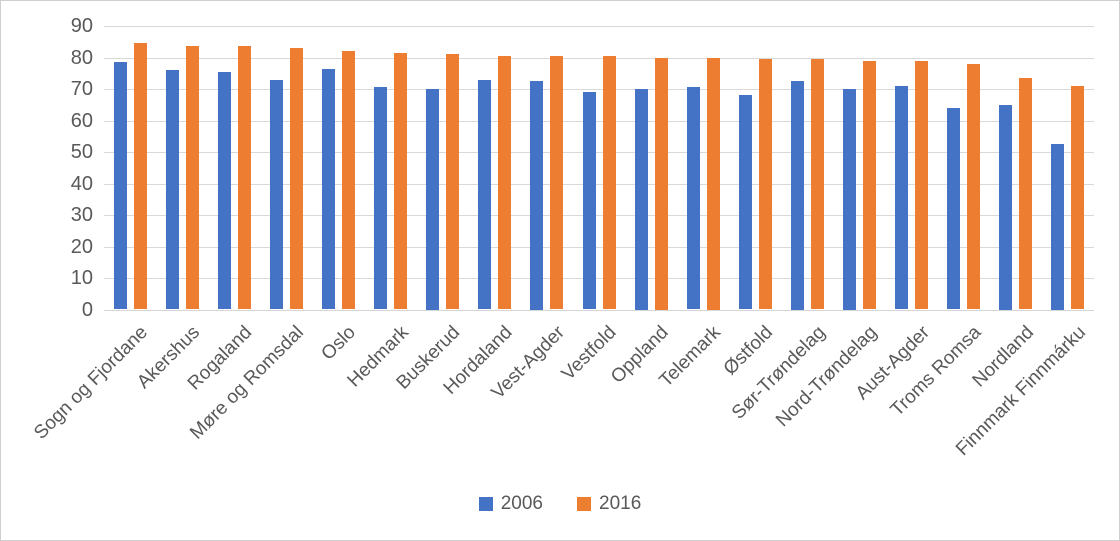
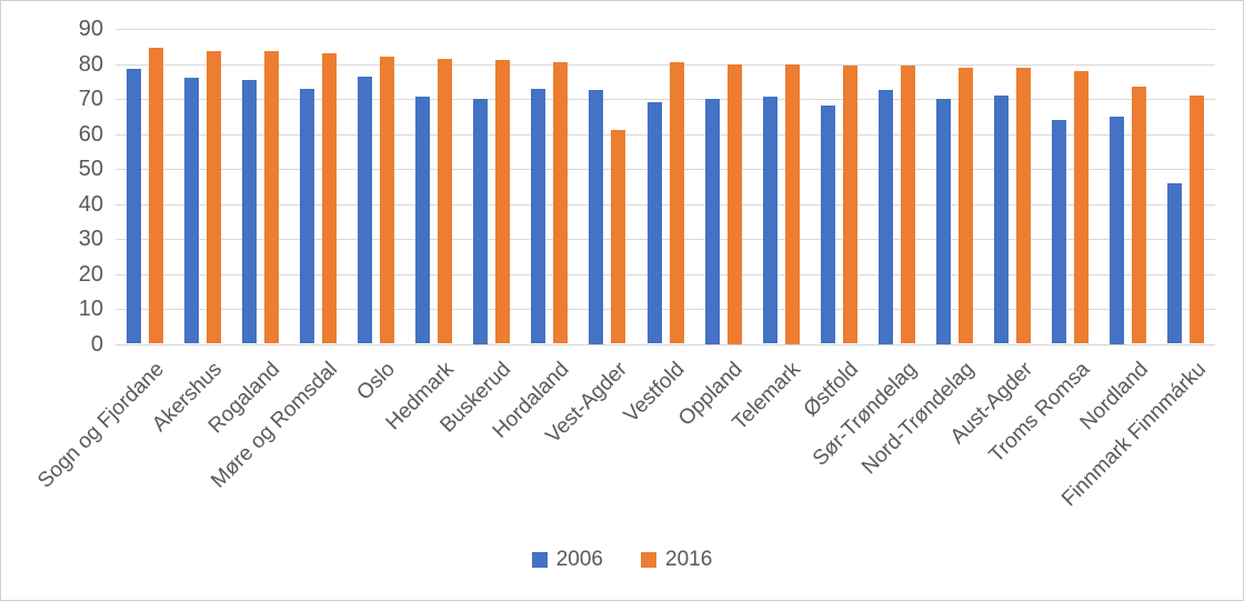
2016/Vest-Agder: 80 -> 61
2006/Finnmark Finnmárku: 52 -> 46
